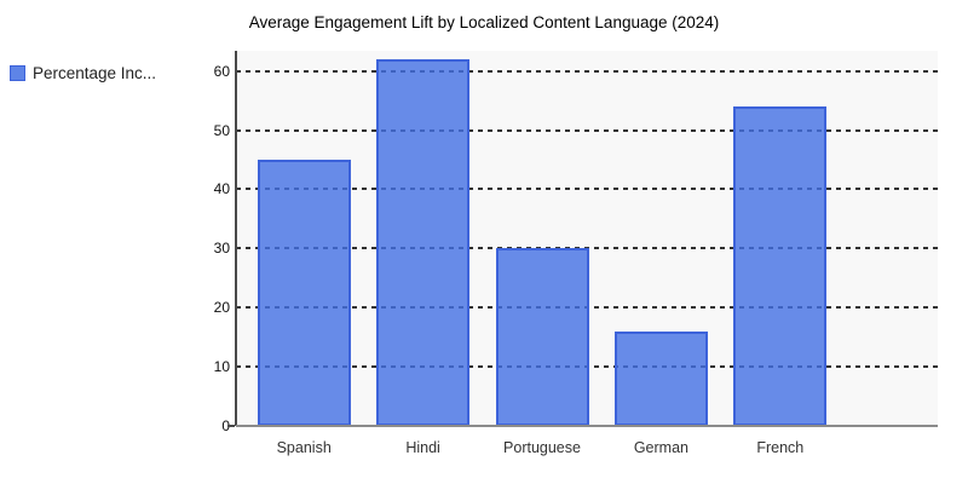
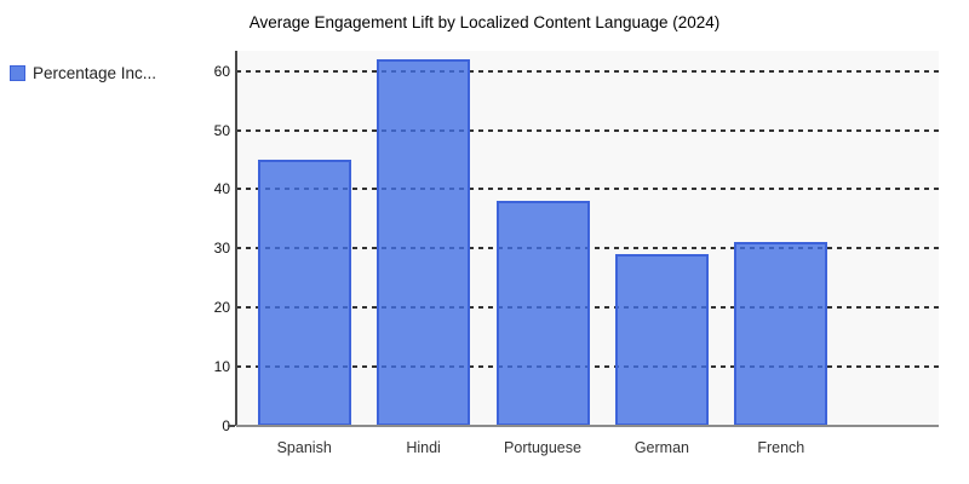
Portuguese: 30 -> 38
German: 16 -> 29
French: 54 -> 31
